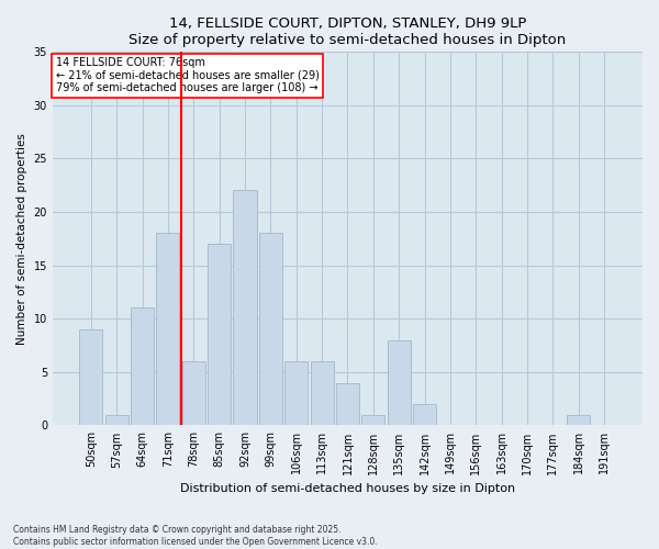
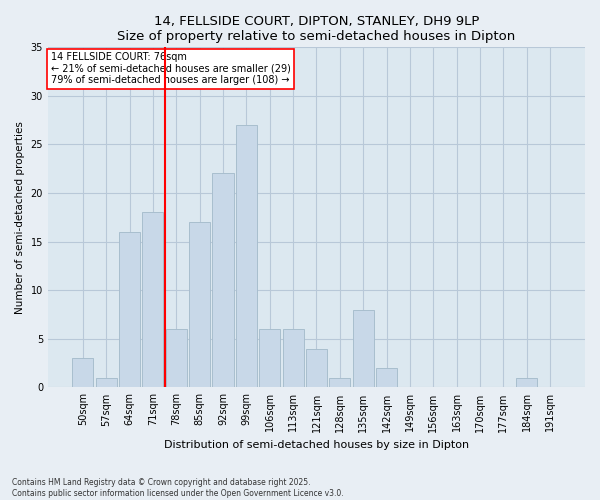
50sqm: 9 -> 3
64sqm: 11 -> 16
99sqm: 18 -> 27
